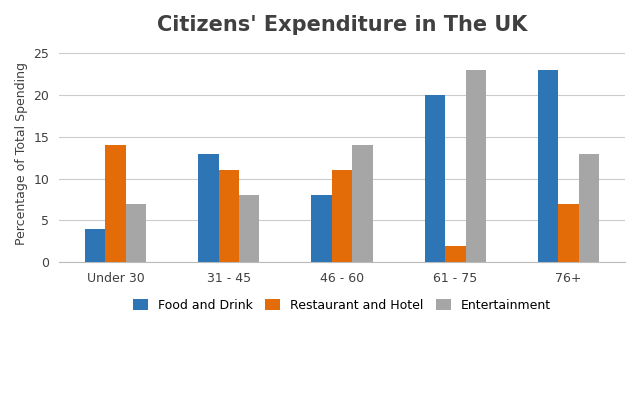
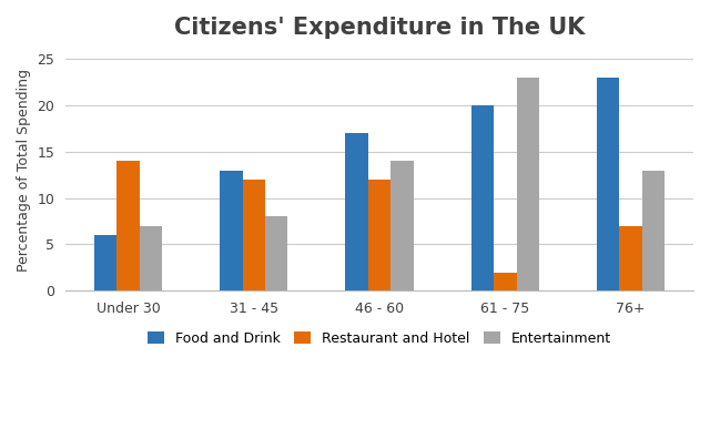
Food and Drink/Under 30: 4 -> 6
Restaurant and Hotel/31 - 45: 11 -> 12
Food and Drink/46 - 60: 8 -> 17
Restaurant and Hotel/46 - 60: 11 -> 12
